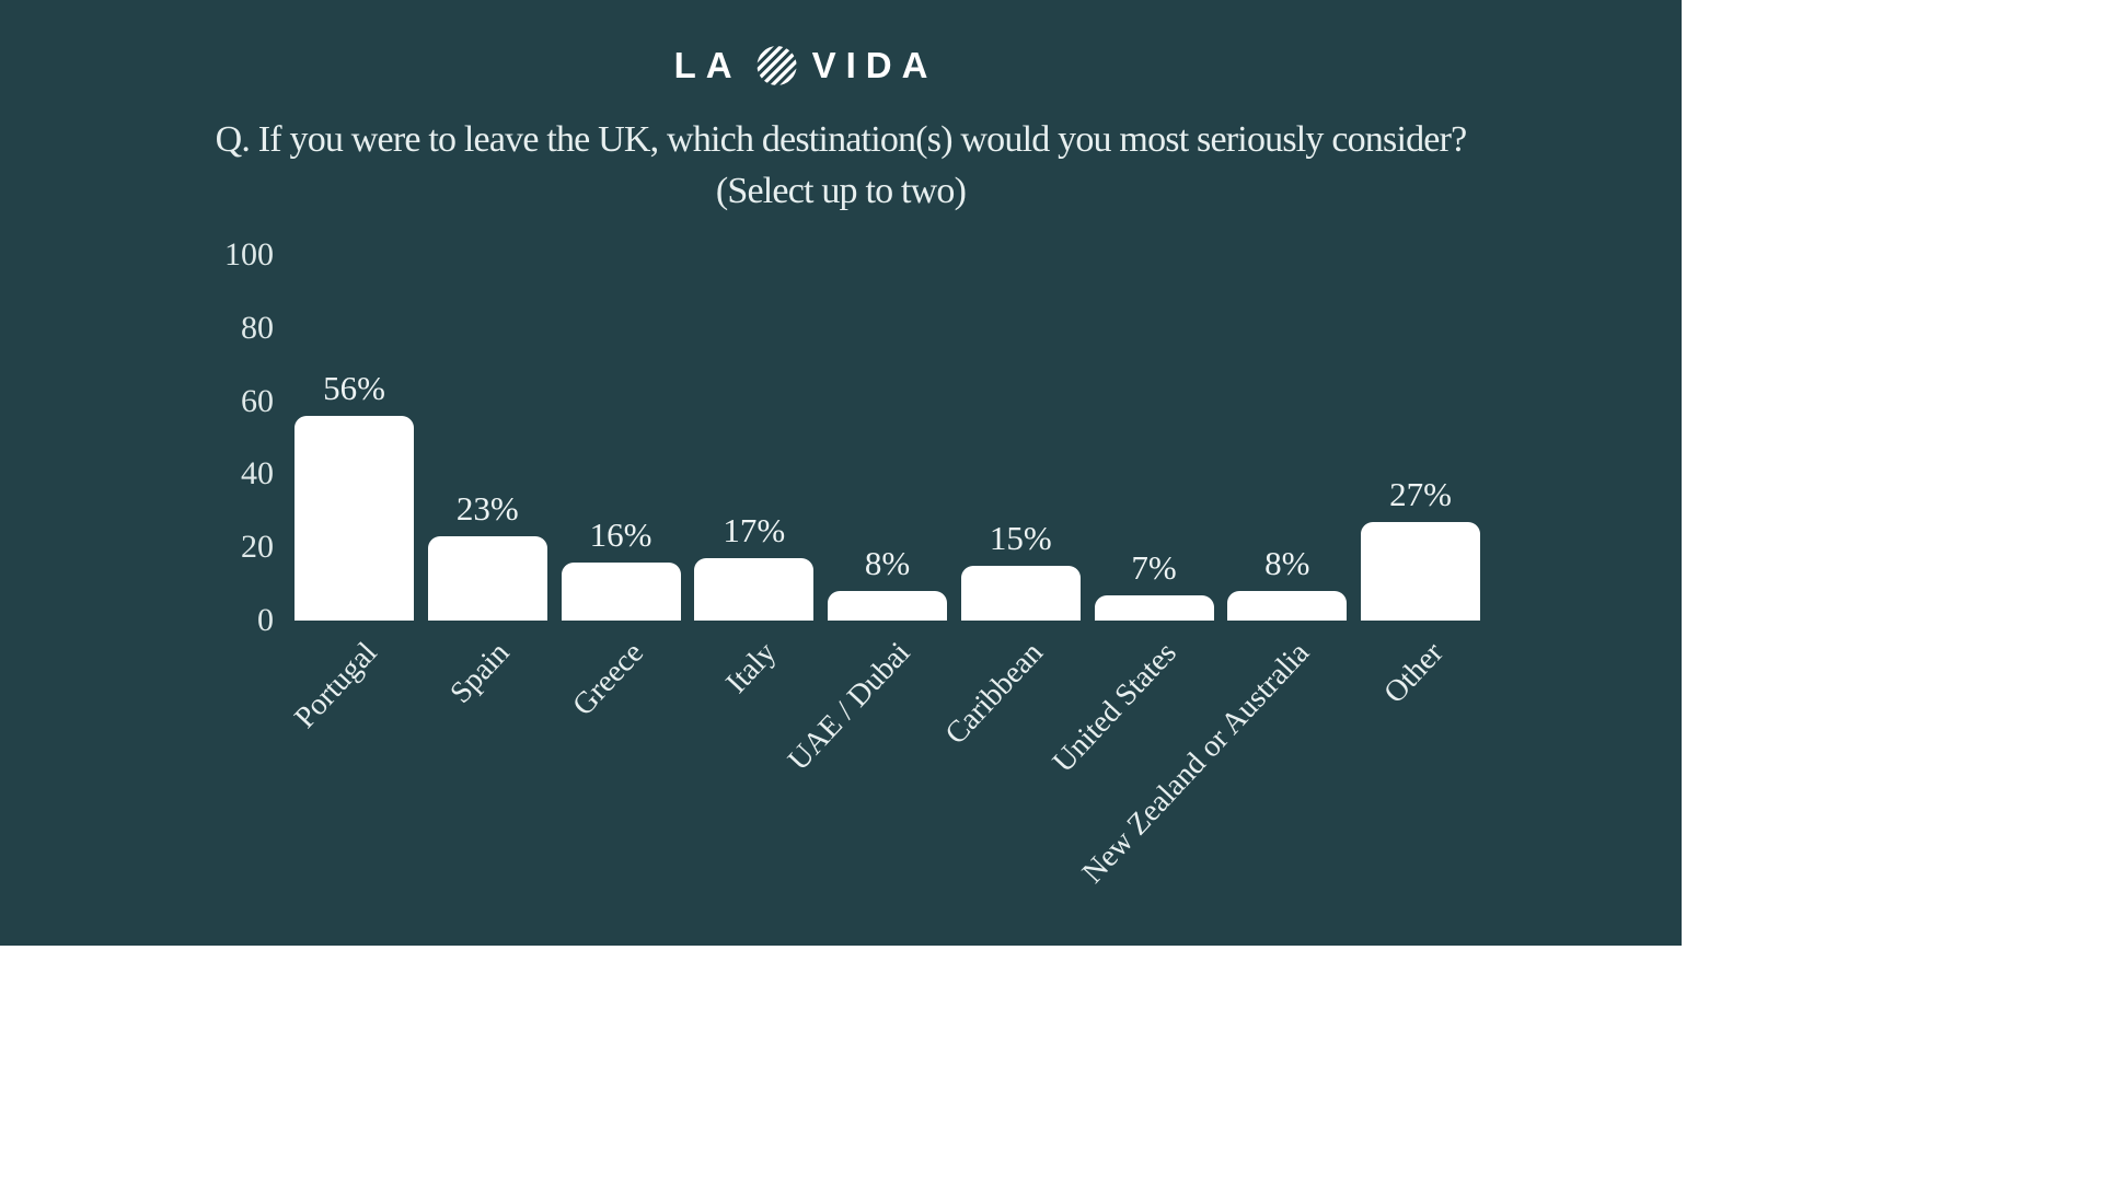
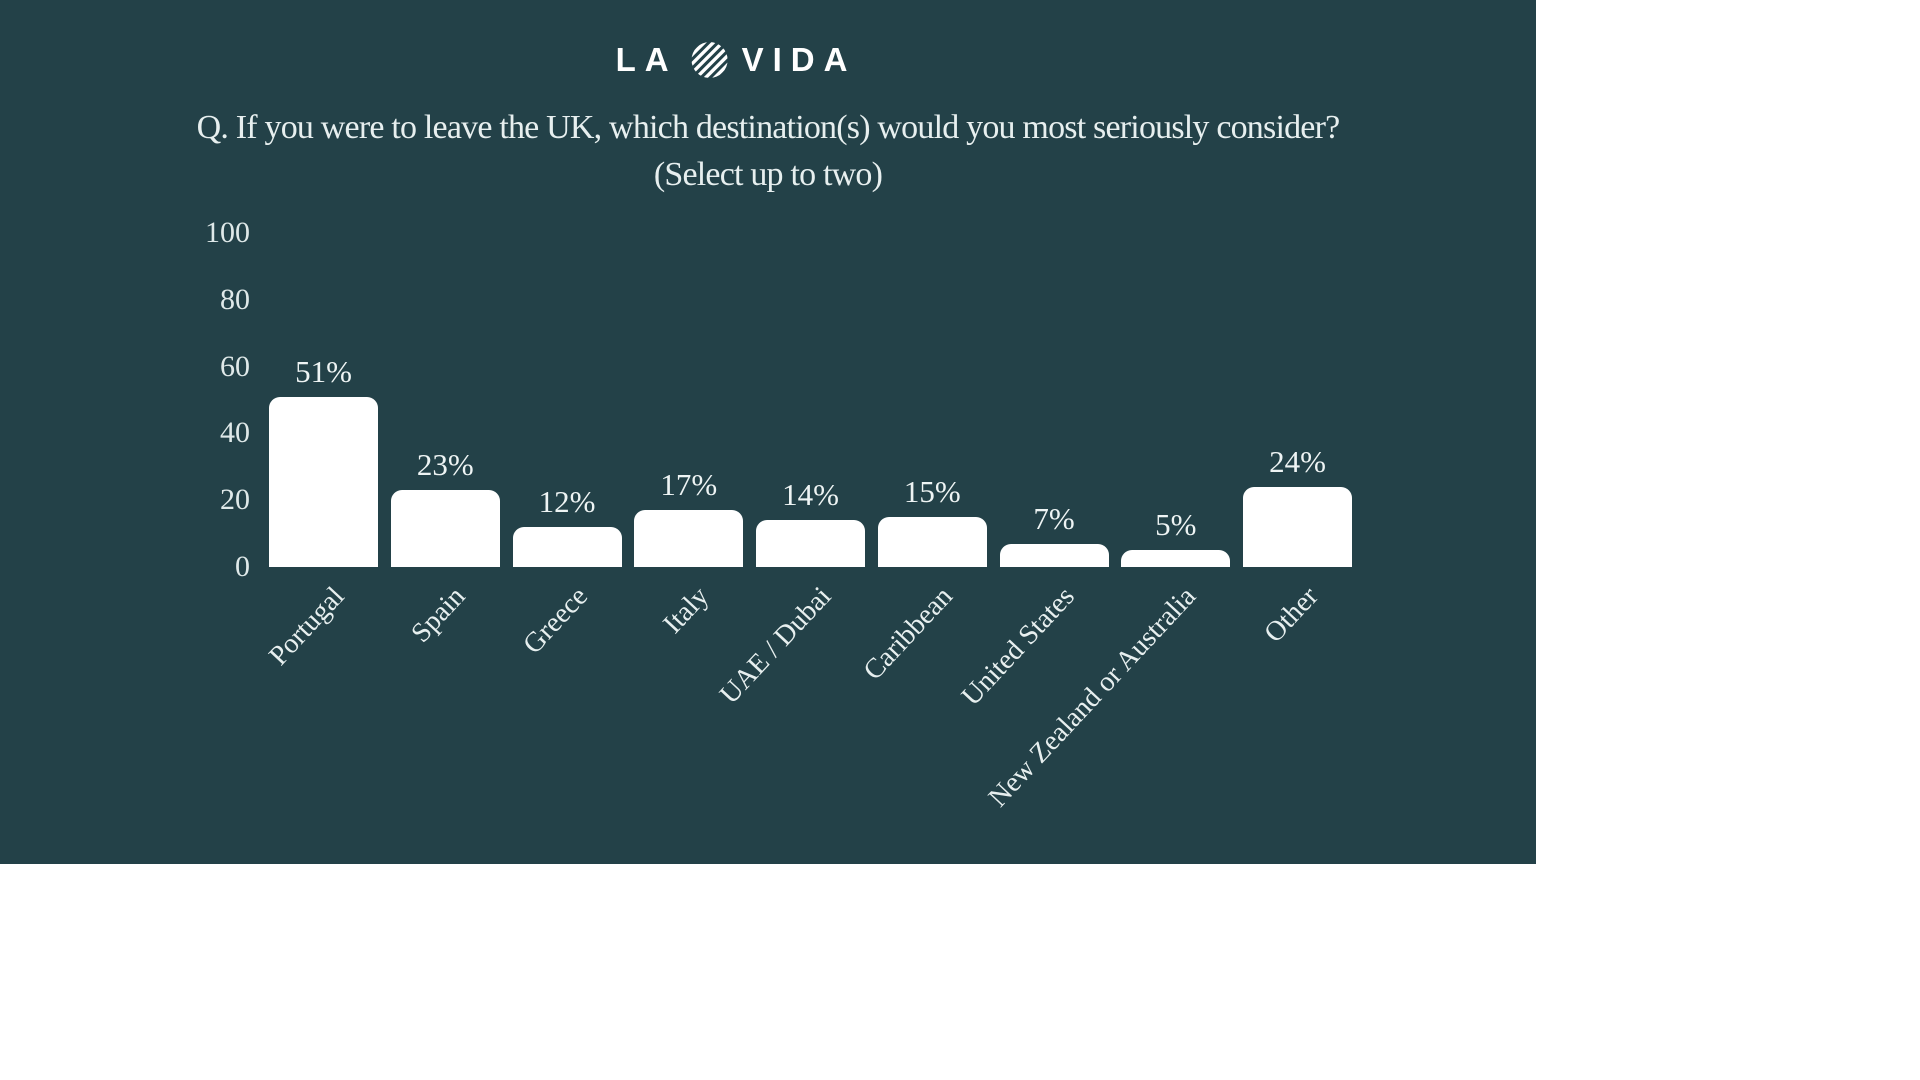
Portugal: 56% -> 51%
Greece: 16% -> 12%
UAE / Dubai: 8% -> 14%
New Zealand or Australia: 8% -> 5%
Other: 27% -> 24%
